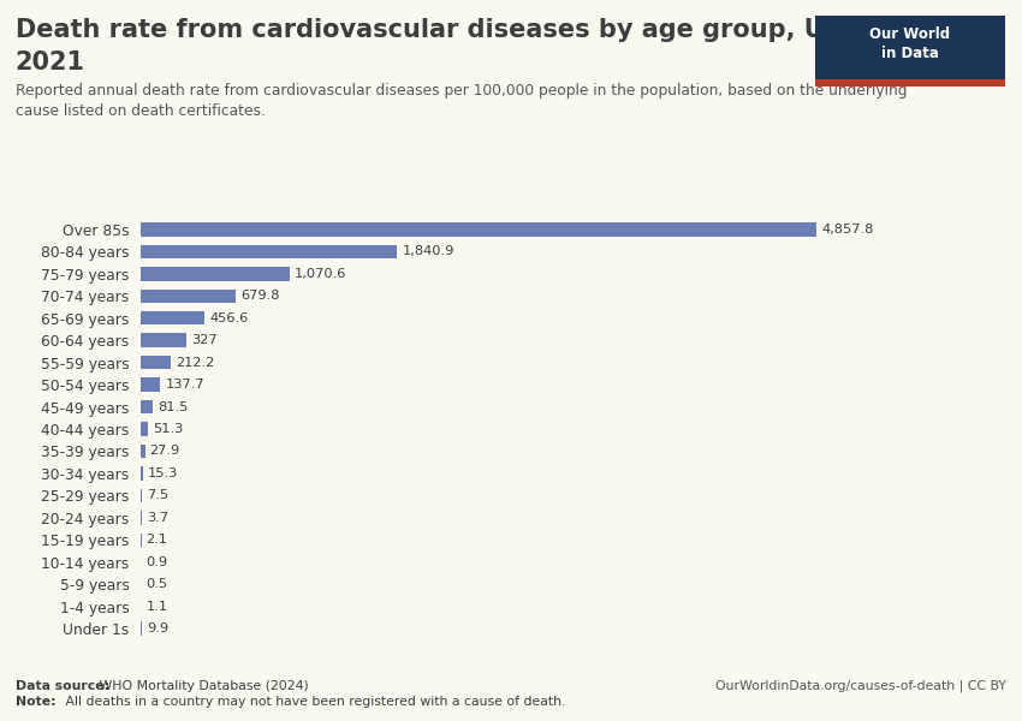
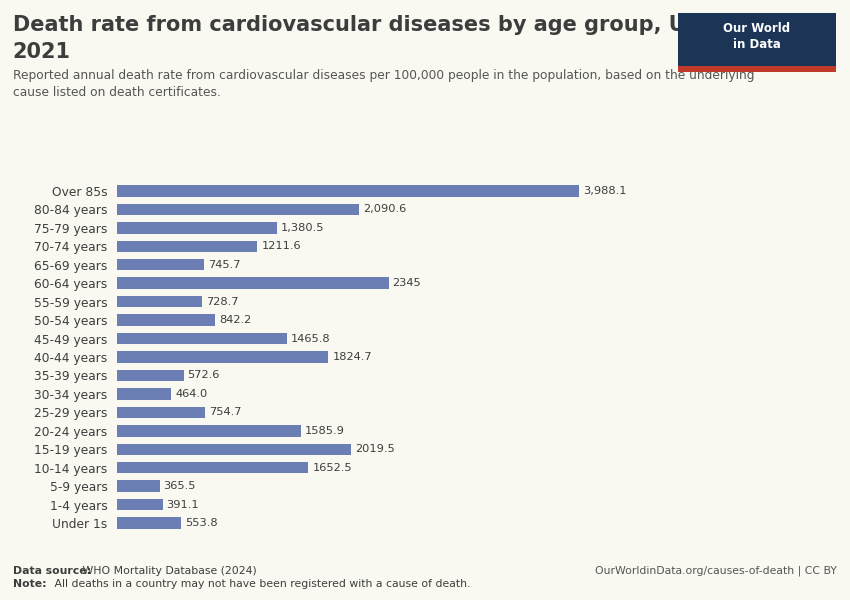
Over 85s: 4,857.8 -> 3,988.1
80-84 years: 1,840.9 -> 2,090.6
75-79 years: 1,070.6 -> 1,380.5
70-74 years: 679.8 -> 1211.6
65-69 years: 456.6 -> 745.7
60-64 years: 327 -> 2345
55-59 years: 212.2 -> 728.7
50-54 years: 137.7 -> 842.2
45-49 years: 81.5 -> 1465.8
40-44 years: 51.3 -> 1824.7
35-39 years: 27.9 -> 572.6
30-34 years: 15.3 -> 464.0
25-29 years: 7.5 -> 754.7
20-24 years: 3.7 -> 1585.9
15-19 years: 2.1 -> 2019.5
10-14 years: 0.9 -> 1652.5
5-9 years: 0.5 -> 365.5
1-4 years: 1.1 -> 391.1
Under 1s: 9.9 -> 553.8
